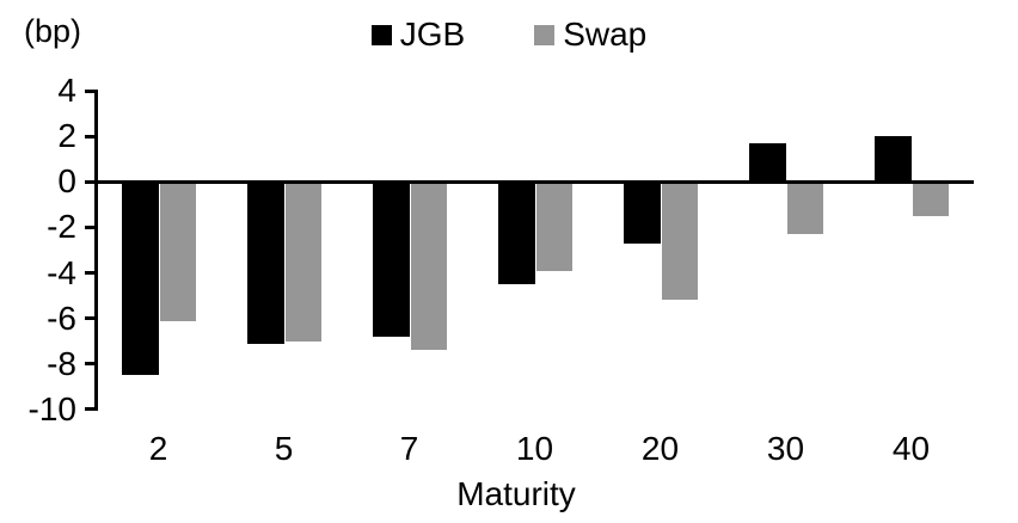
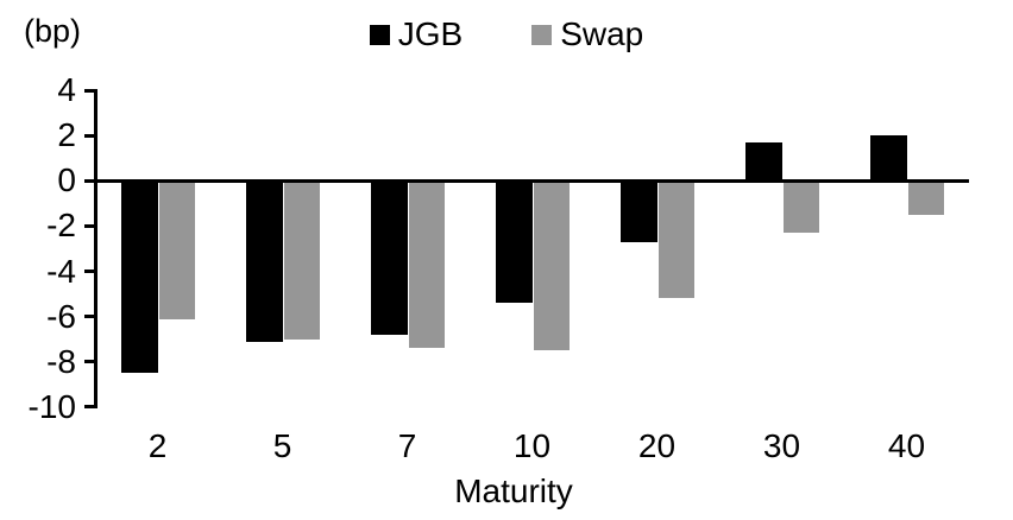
JGB/10: -4.5 -> -5.4
Swap/10: -3.9 -> -7.5
